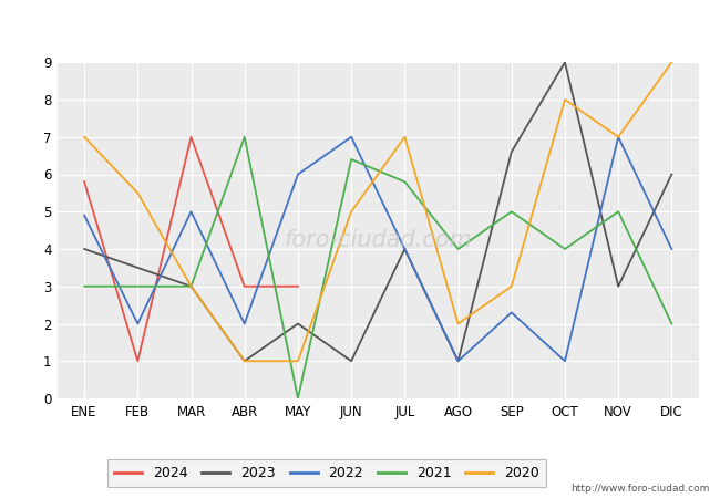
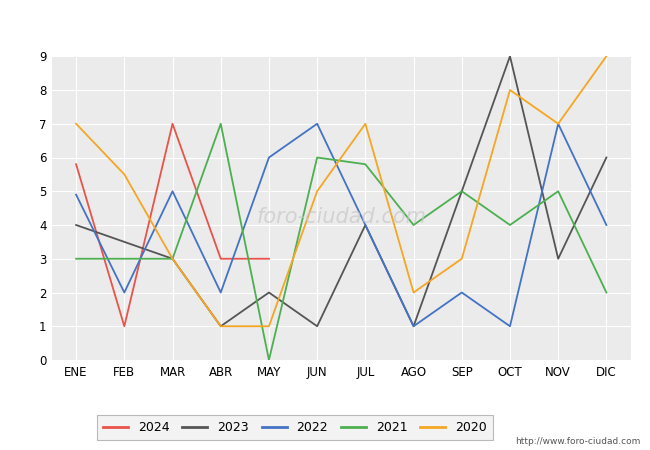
2021/JUN: 6.4 -> 6.0
2023/SEP: 6.6 -> 5.0
2022/SEP: 2.3 -> 2.0
